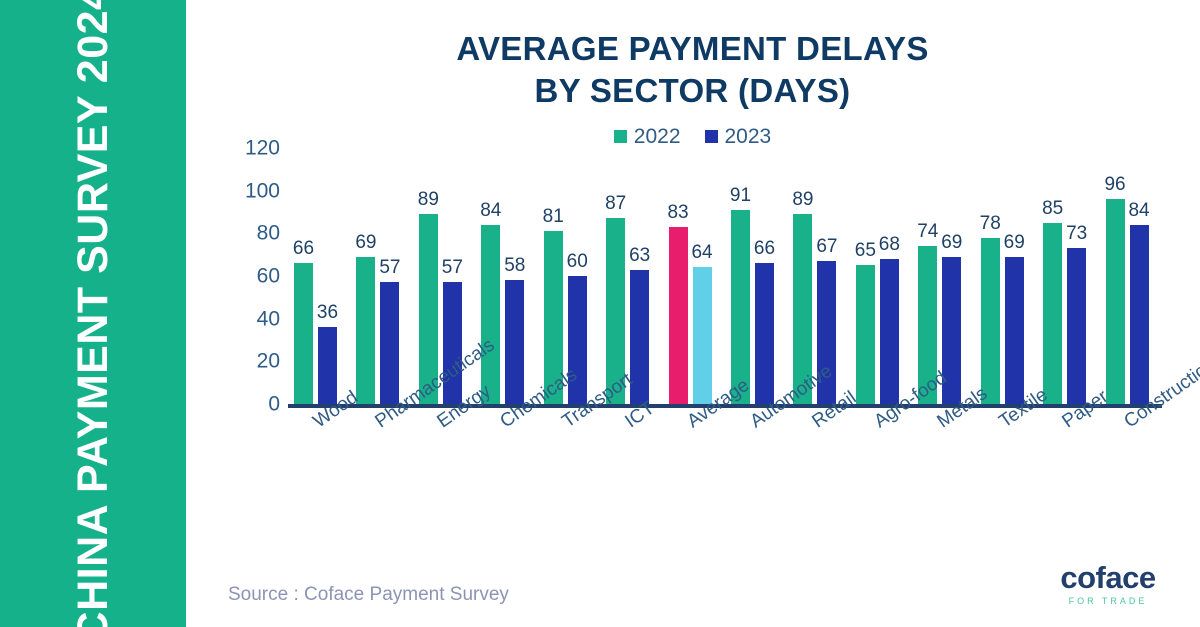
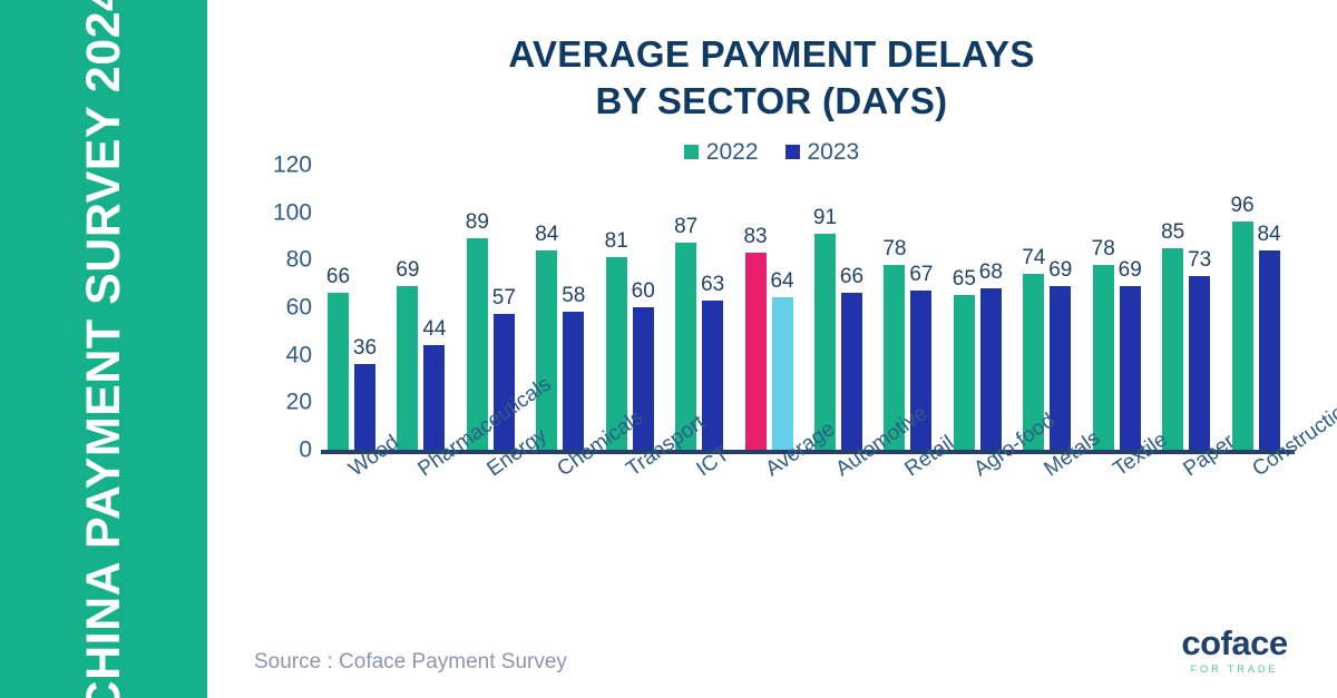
2023/Pharmaceuticals: 57 -> 44
2022/Retail: 89 -> 78
